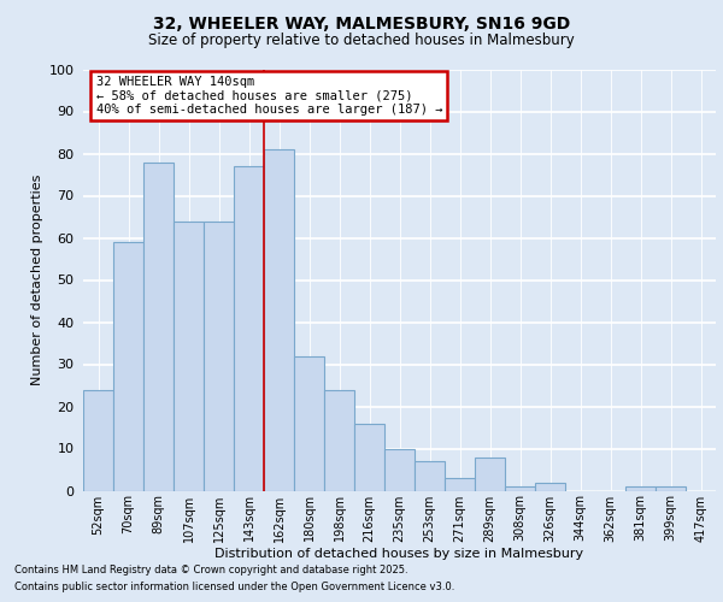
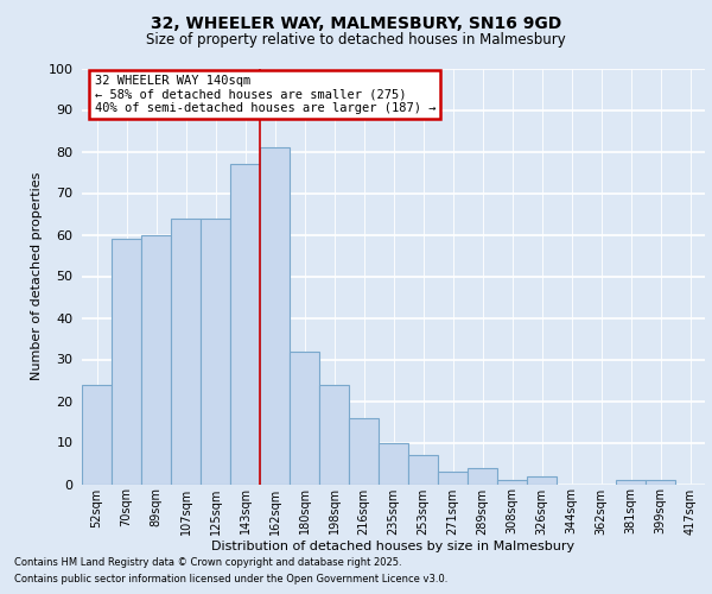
89sqm: 78 -> 60
289sqm: 8 -> 4
